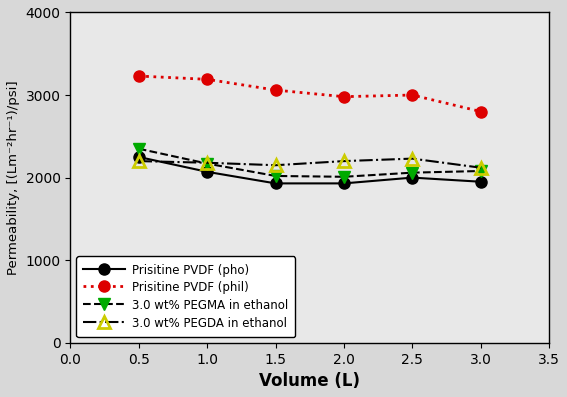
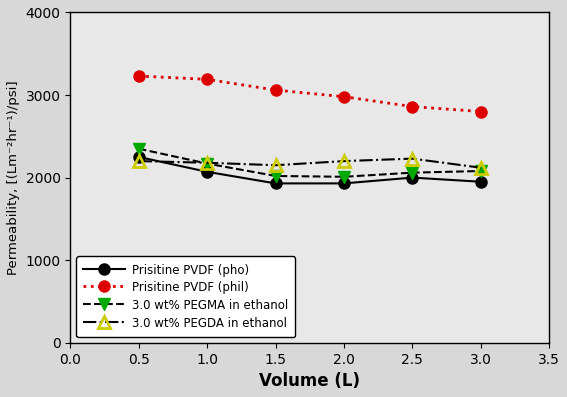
Prisitine PVDF (phil)/2.5: 3000 -> 2860
